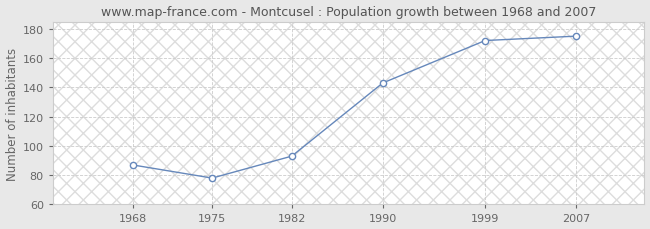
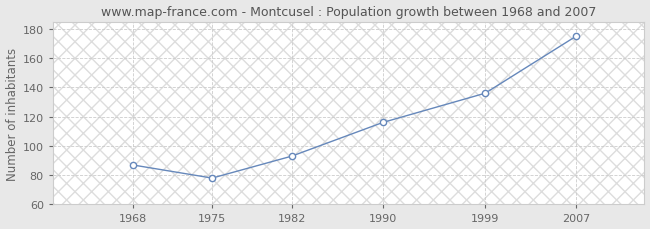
1990: 143 -> 116
1999: 172 -> 136
